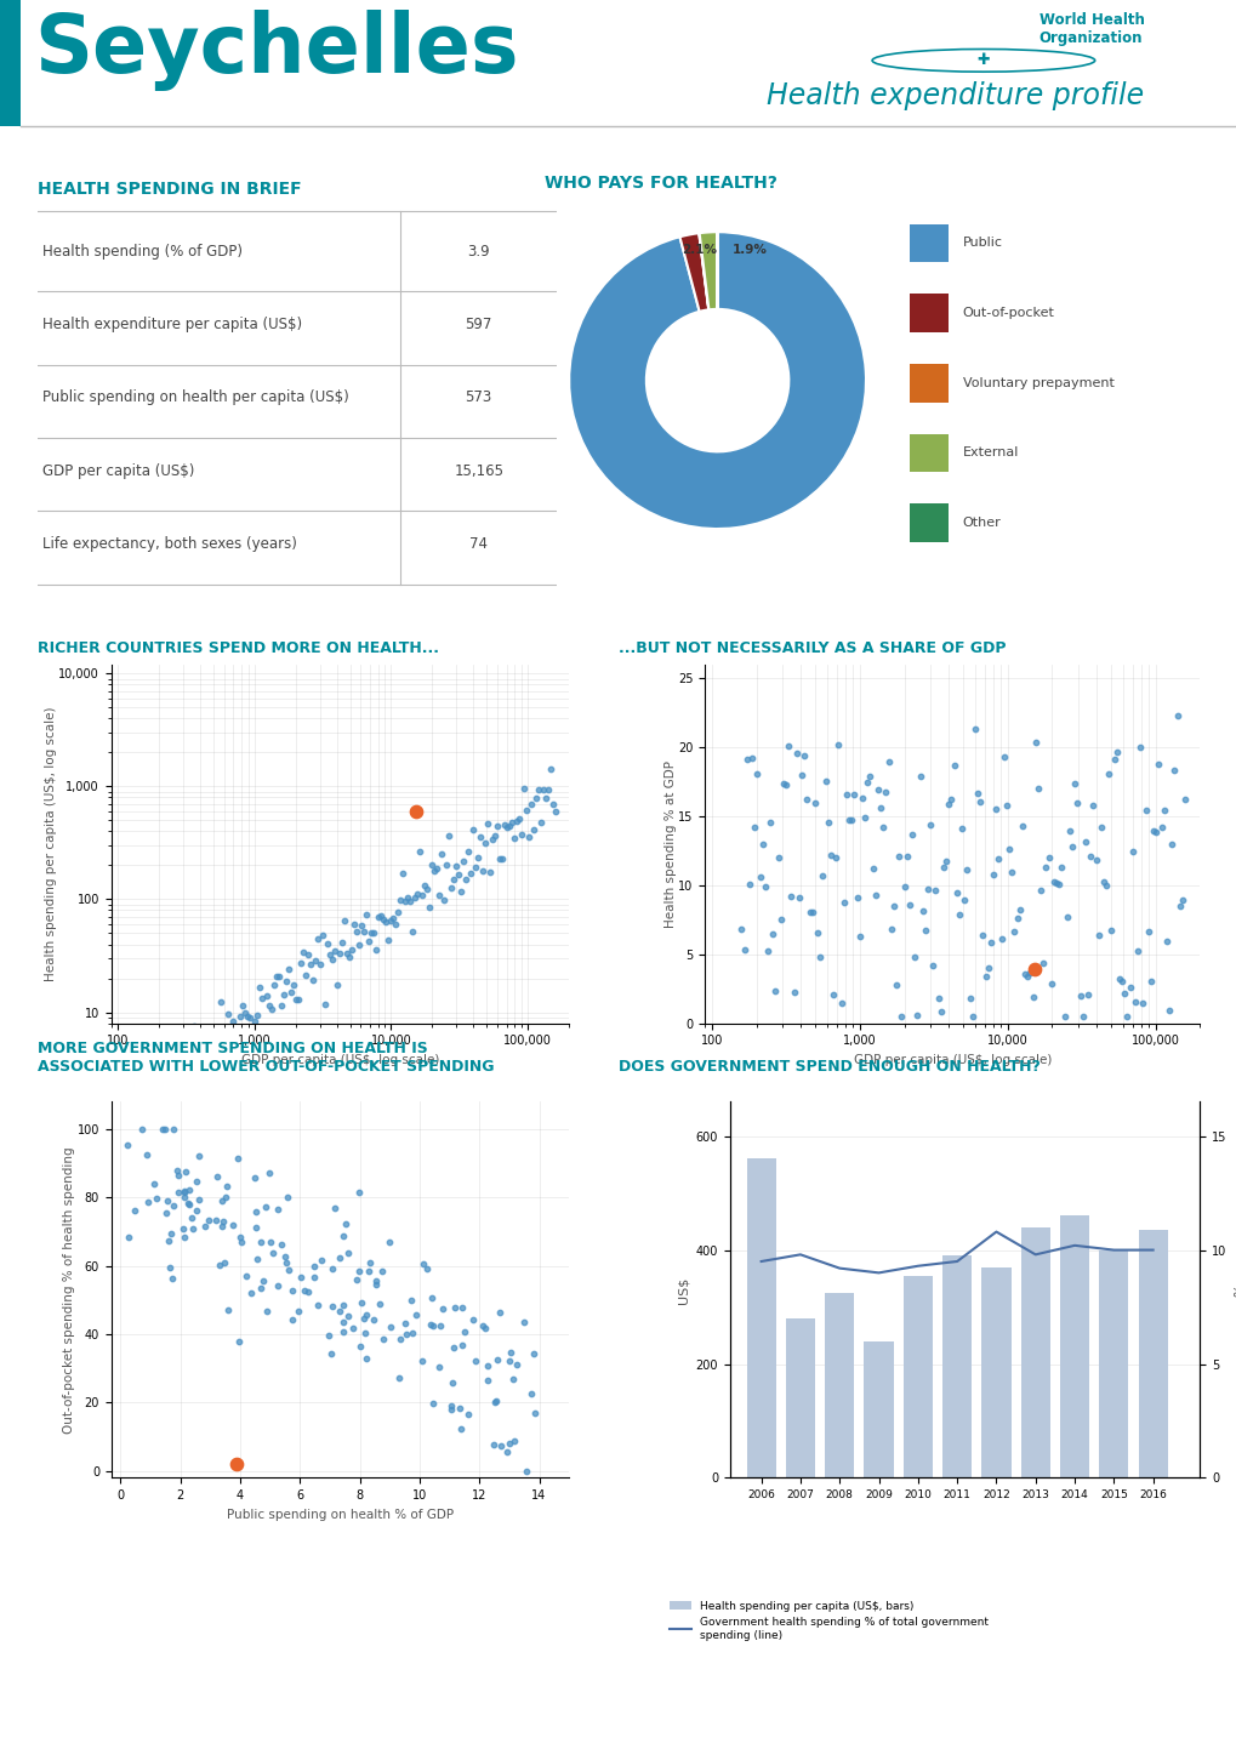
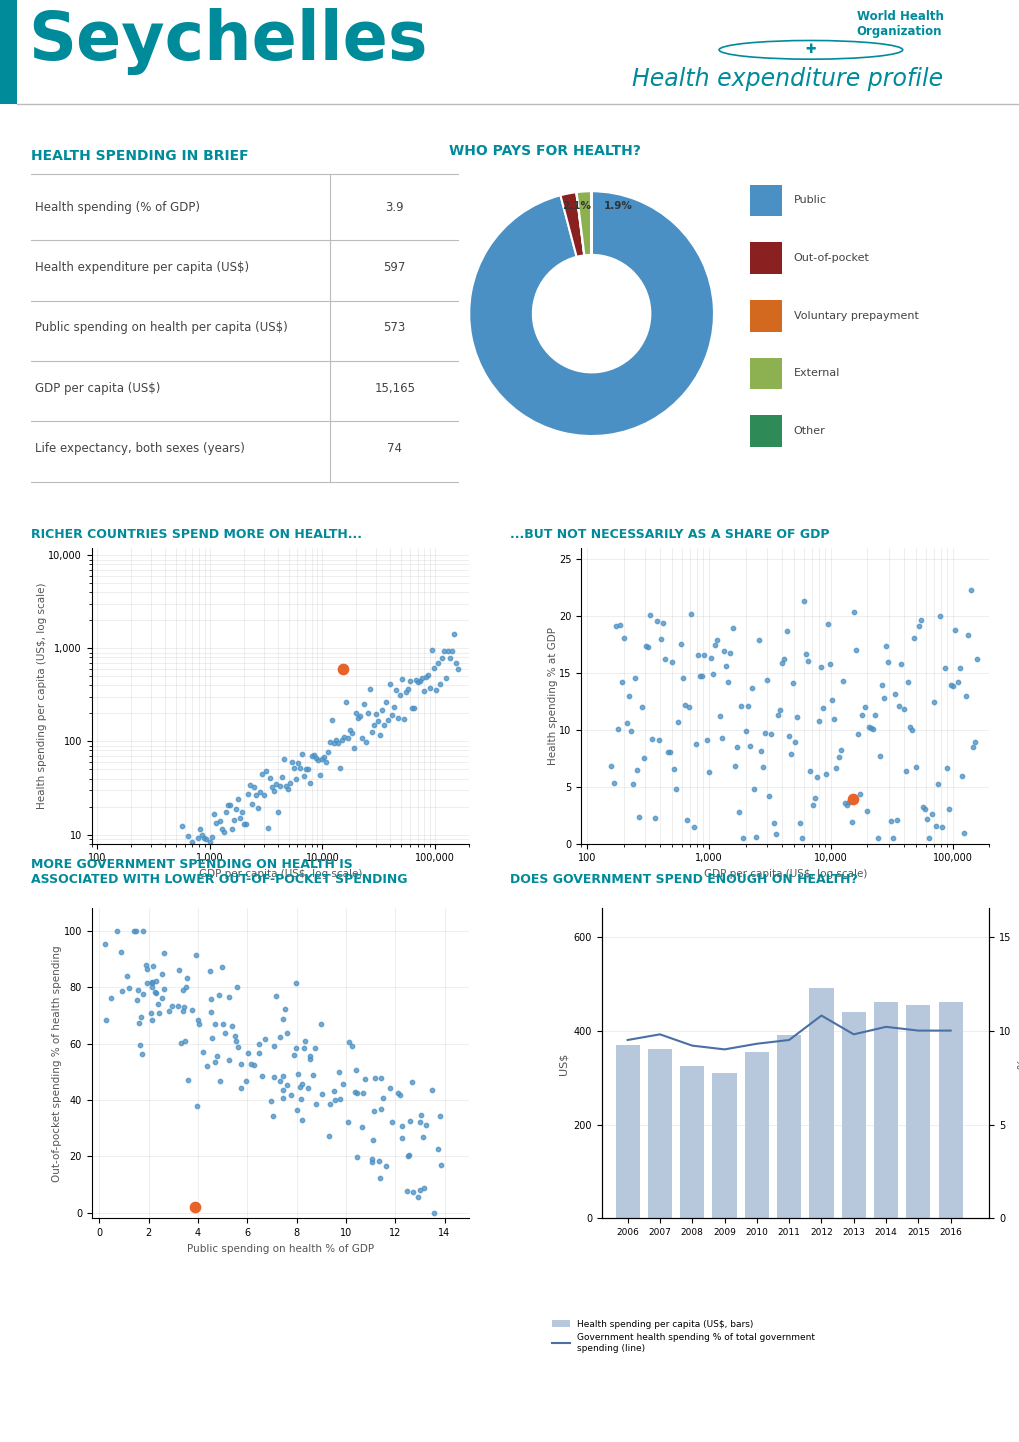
Health spending per capita (US$, bars)/2006: 560 -> 370
Health spending per capita (US$, bars)/2007: 280 -> 360
Health spending per capita (US$, bars)/2009: 240 -> 310
Health spending per capita (US$, bars)/2012: 370 -> 490
Health spending per capita (US$, bars)/2015: 400 -> 455
Health spending per capita (US$, bars)/2016: 435 -> 460
